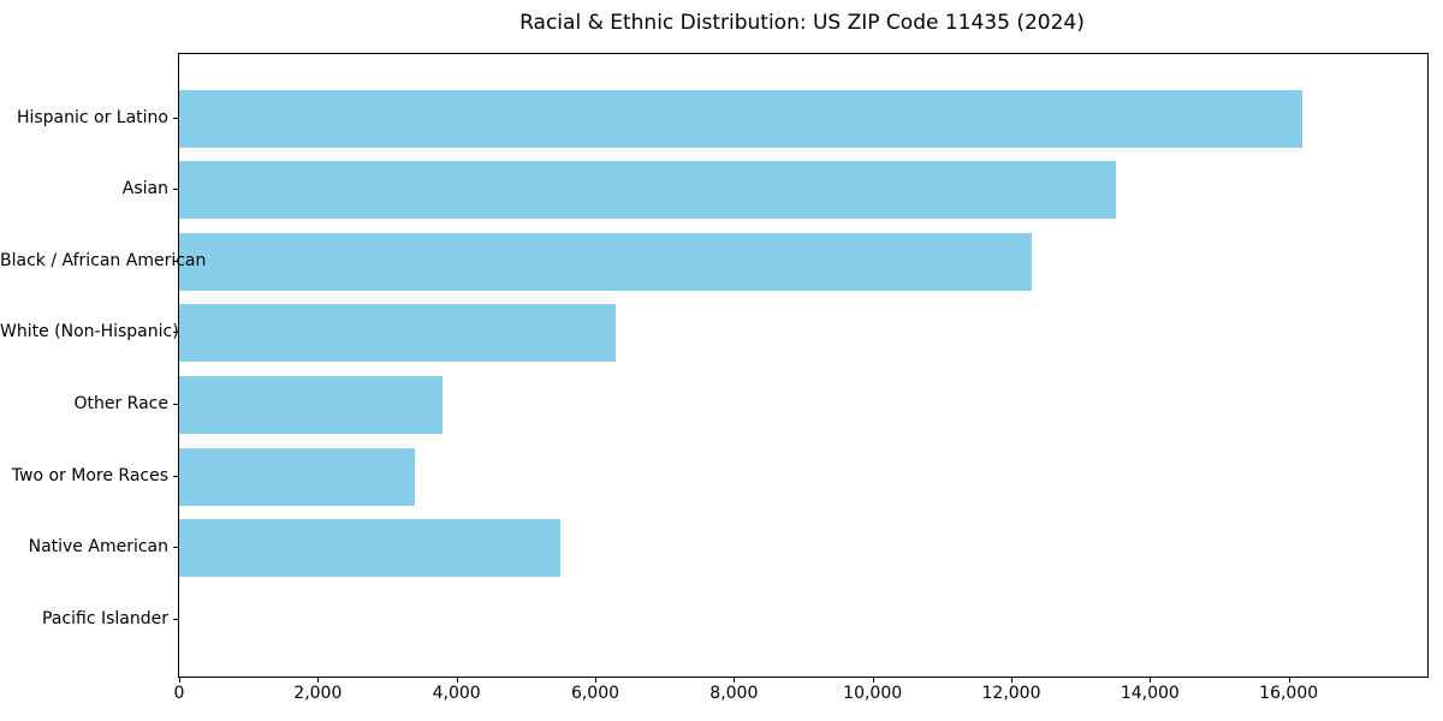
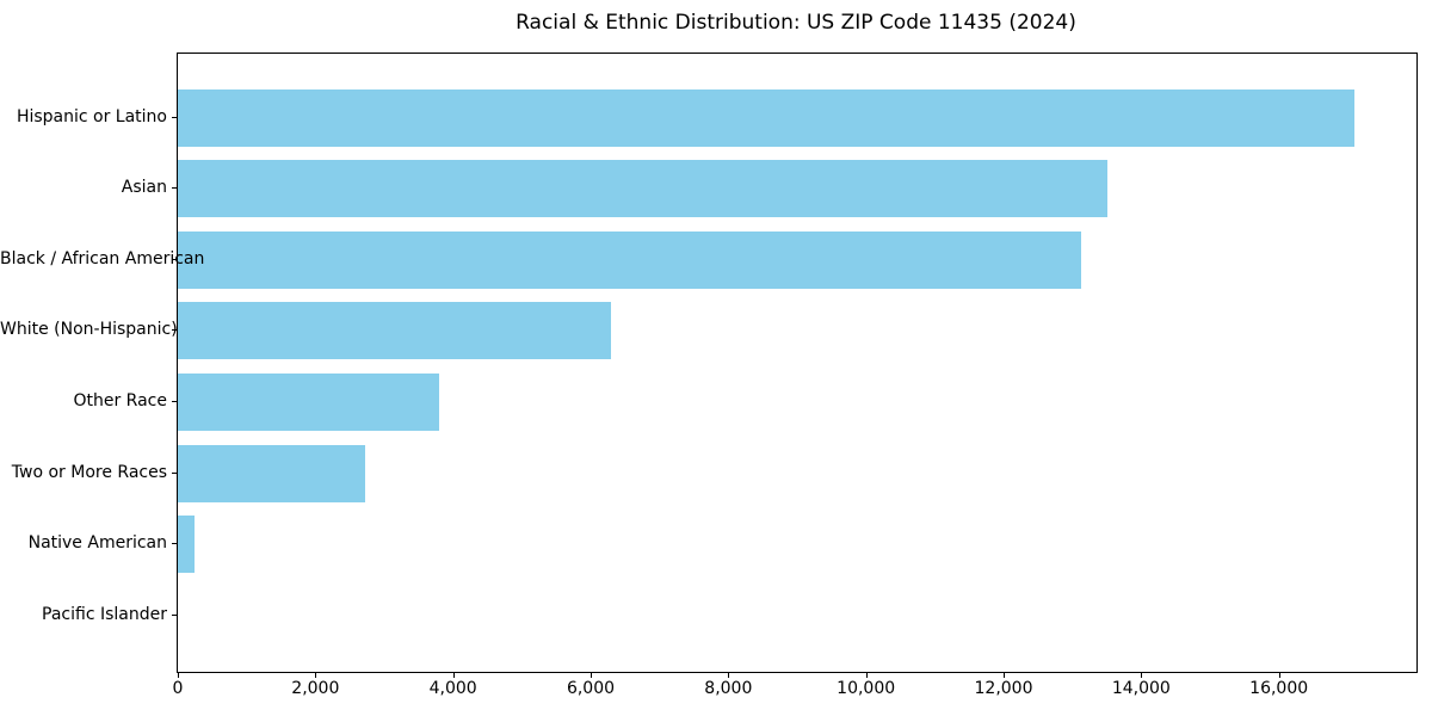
Hispanic or Latino: 16200 -> 17100
Black / African American: 12300 -> 13100
Two or More Races: 3400 -> 2700
Native American: 5500 -> 200
